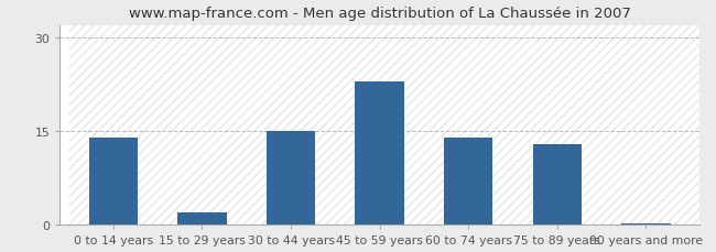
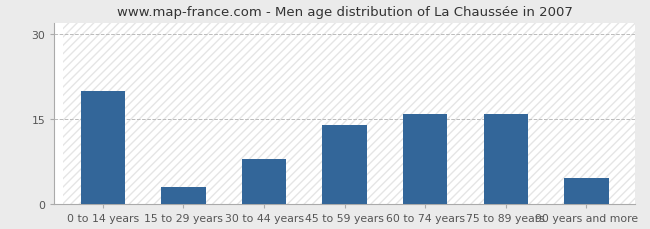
0 to 14 years: 14.0 -> 20.0
15 to 29 years: 2.0 -> 3.0
30 to 44 years: 15.0 -> 8.0
45 to 59 years: 23.0 -> 14.0
60 to 74 years: 14.0 -> 16.0
75 to 89 years: 13.0 -> 16.0
90 years and more: 0.3 -> 4.6
